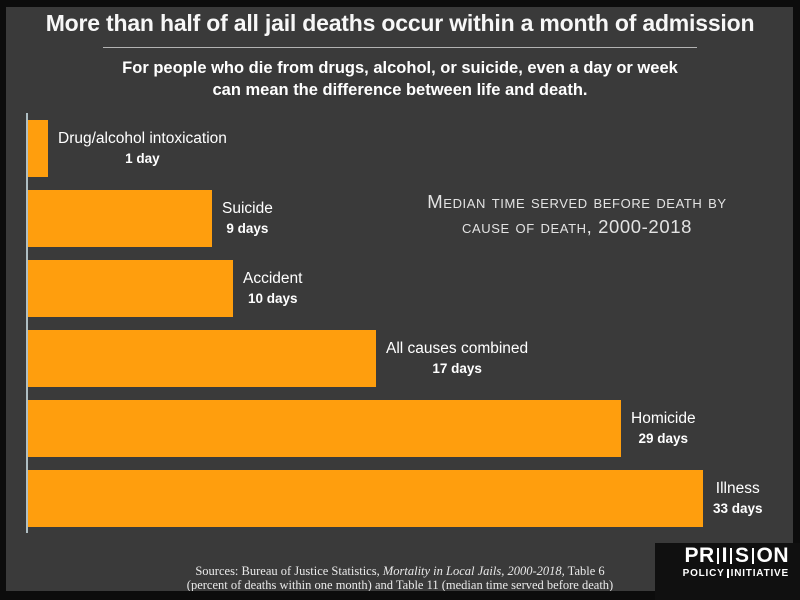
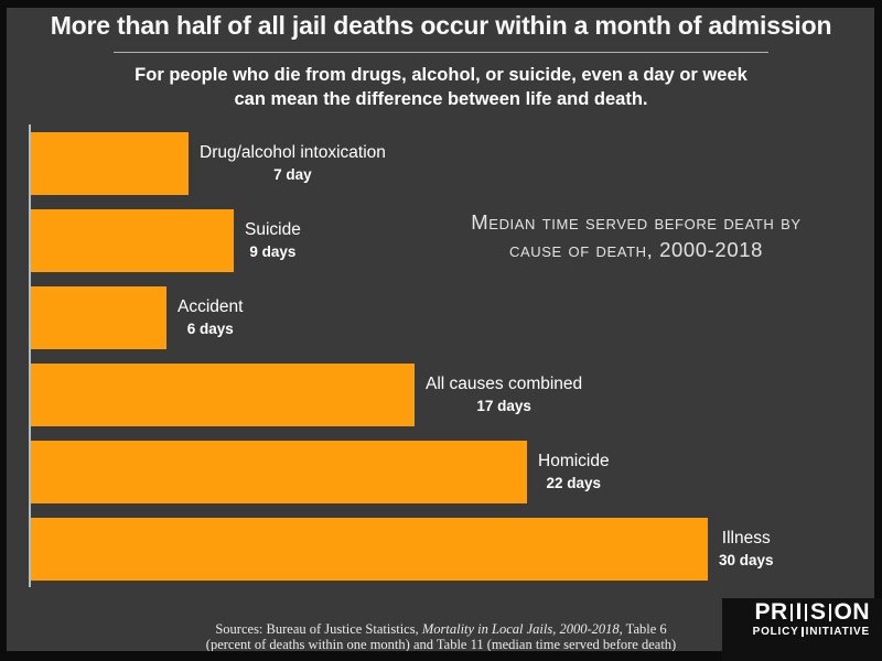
Drug/alcohol intoxication: 1 -> 7
Accident: 10 -> 6
Homicide: 29 -> 22
Illness: 33 -> 30
